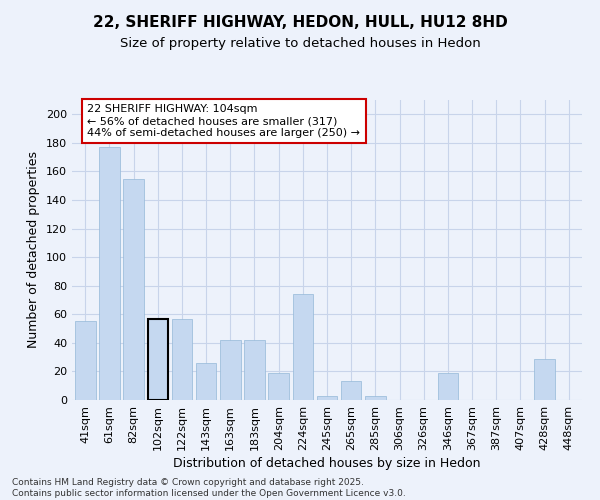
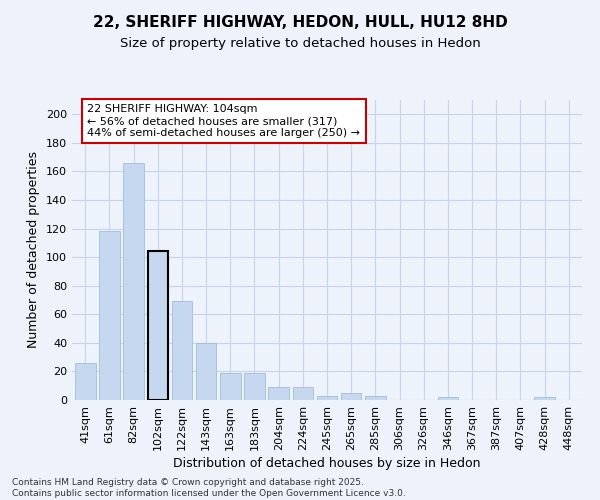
41sqm: 55 -> 26
61sqm: 177 -> 118
82sqm: 155 -> 166
102sqm: 57 -> 104
122sqm: 57 -> 69
143sqm: 26 -> 40
163sqm: 42 -> 19
183sqm: 42 -> 19
204sqm: 19 -> 9
224sqm: 74 -> 9
265sqm: 13 -> 5
346sqm: 19 -> 2
428sqm: 29 -> 2
